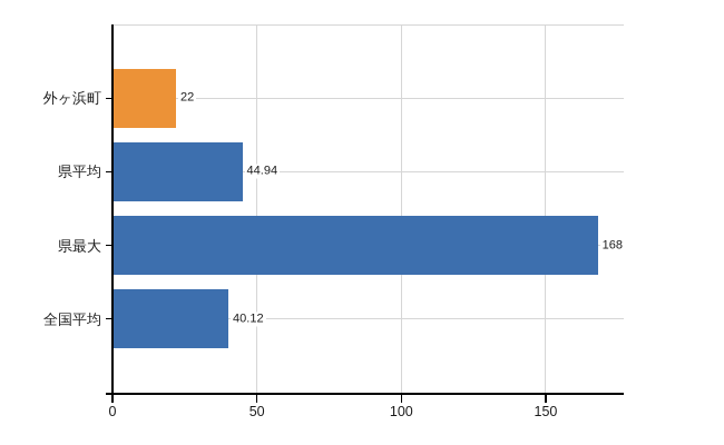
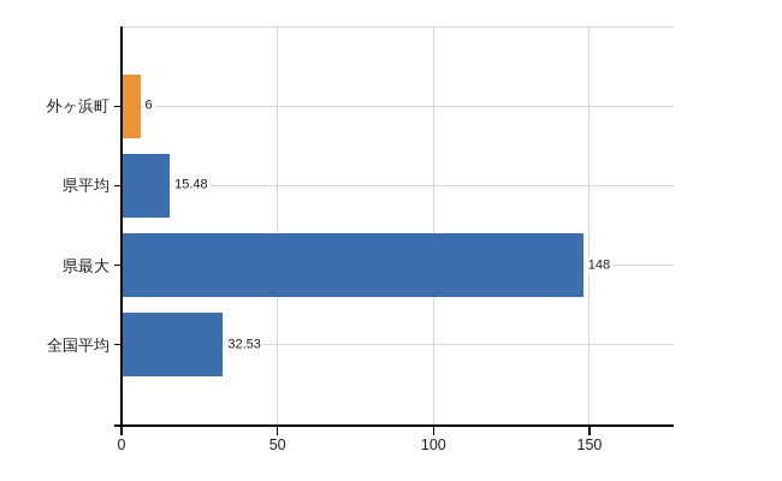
外ヶ浜町: 22 -> 6
県平均: 44.94 -> 15.48
県最大: 168 -> 148
全国平均: 40.12 -> 32.53
